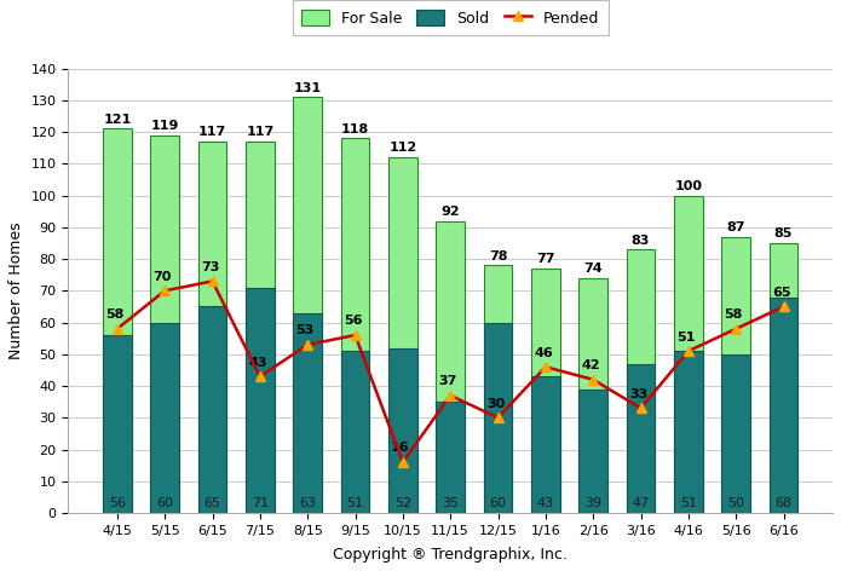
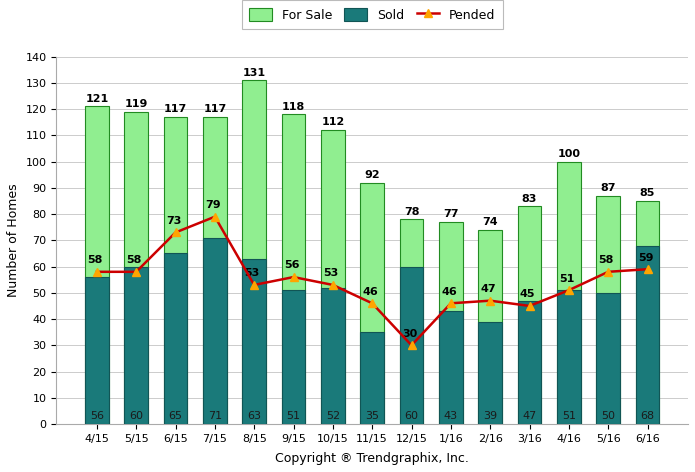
Pended/5/15: 70 -> 58
Pended/7/15: 43 -> 79
Pended/10/15: 16 -> 53
Pended/11/15: 37 -> 46
Pended/2/16: 42 -> 47
Pended/3/16: 33 -> 45
Pended/6/16: 65 -> 59
